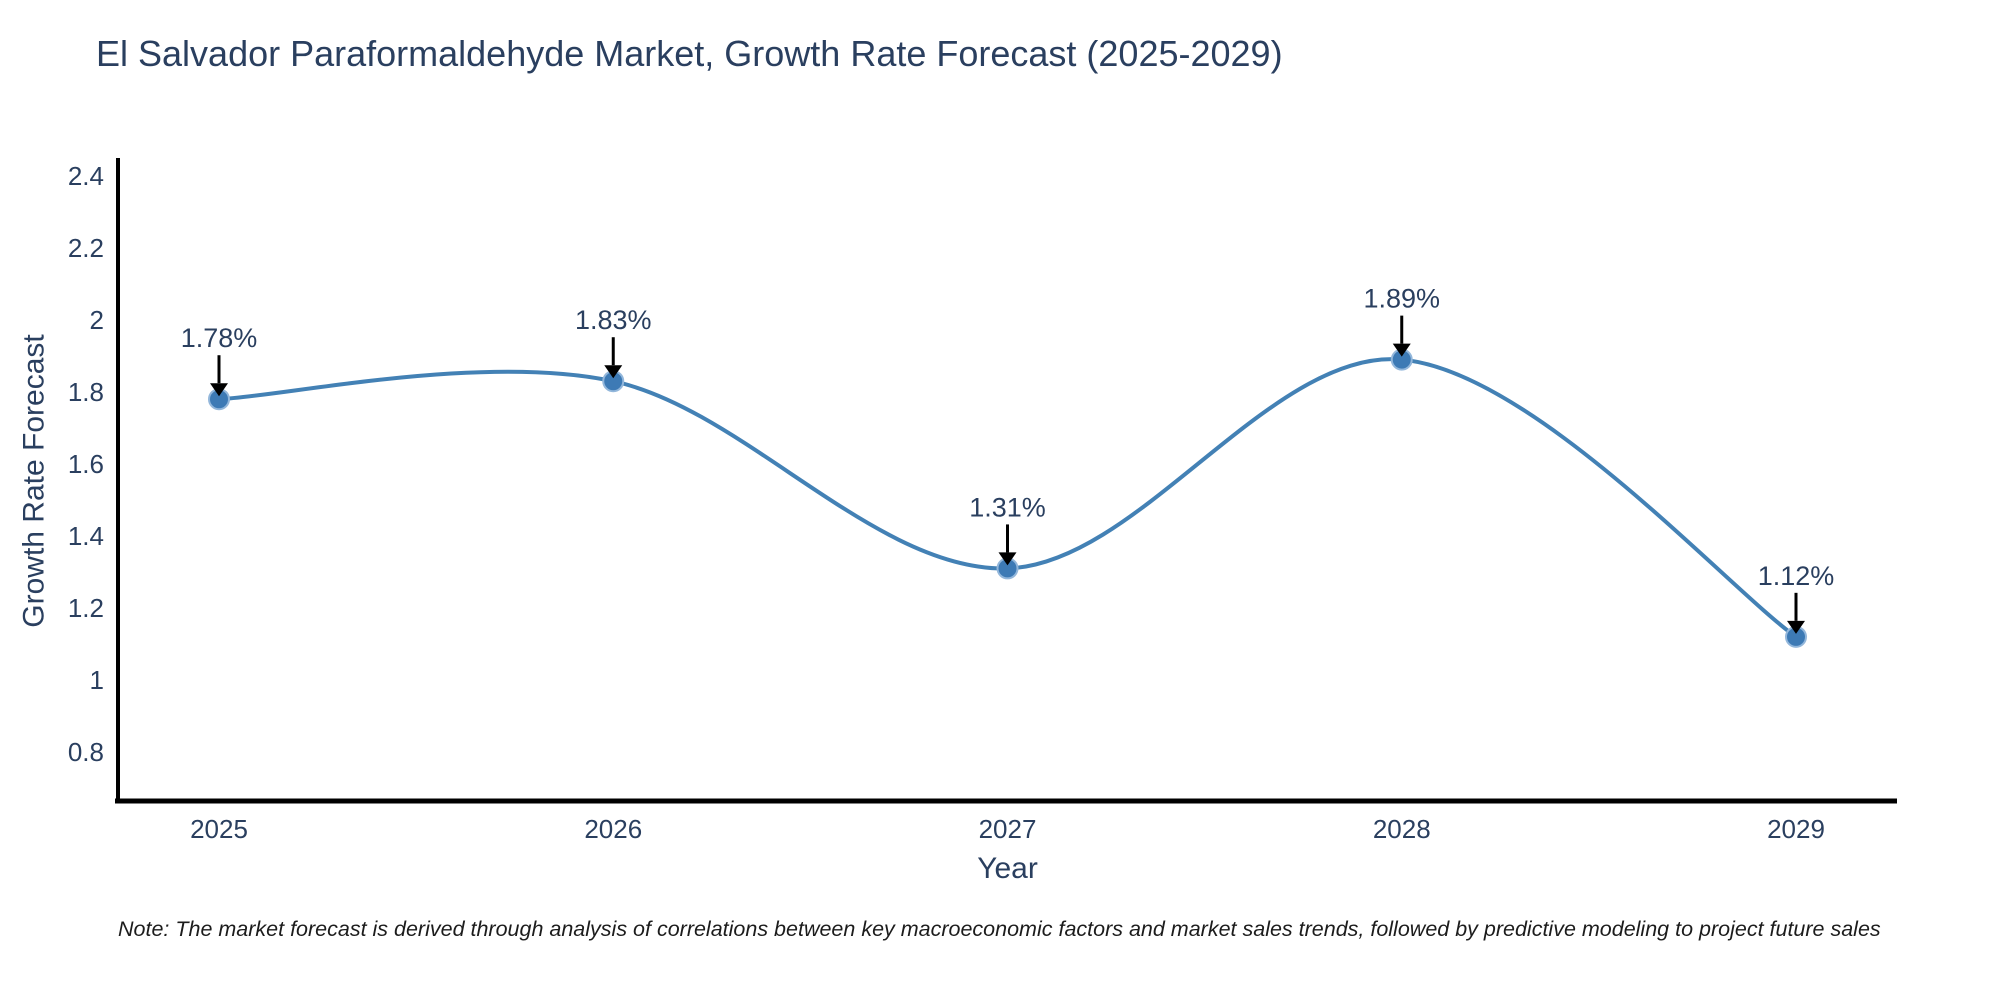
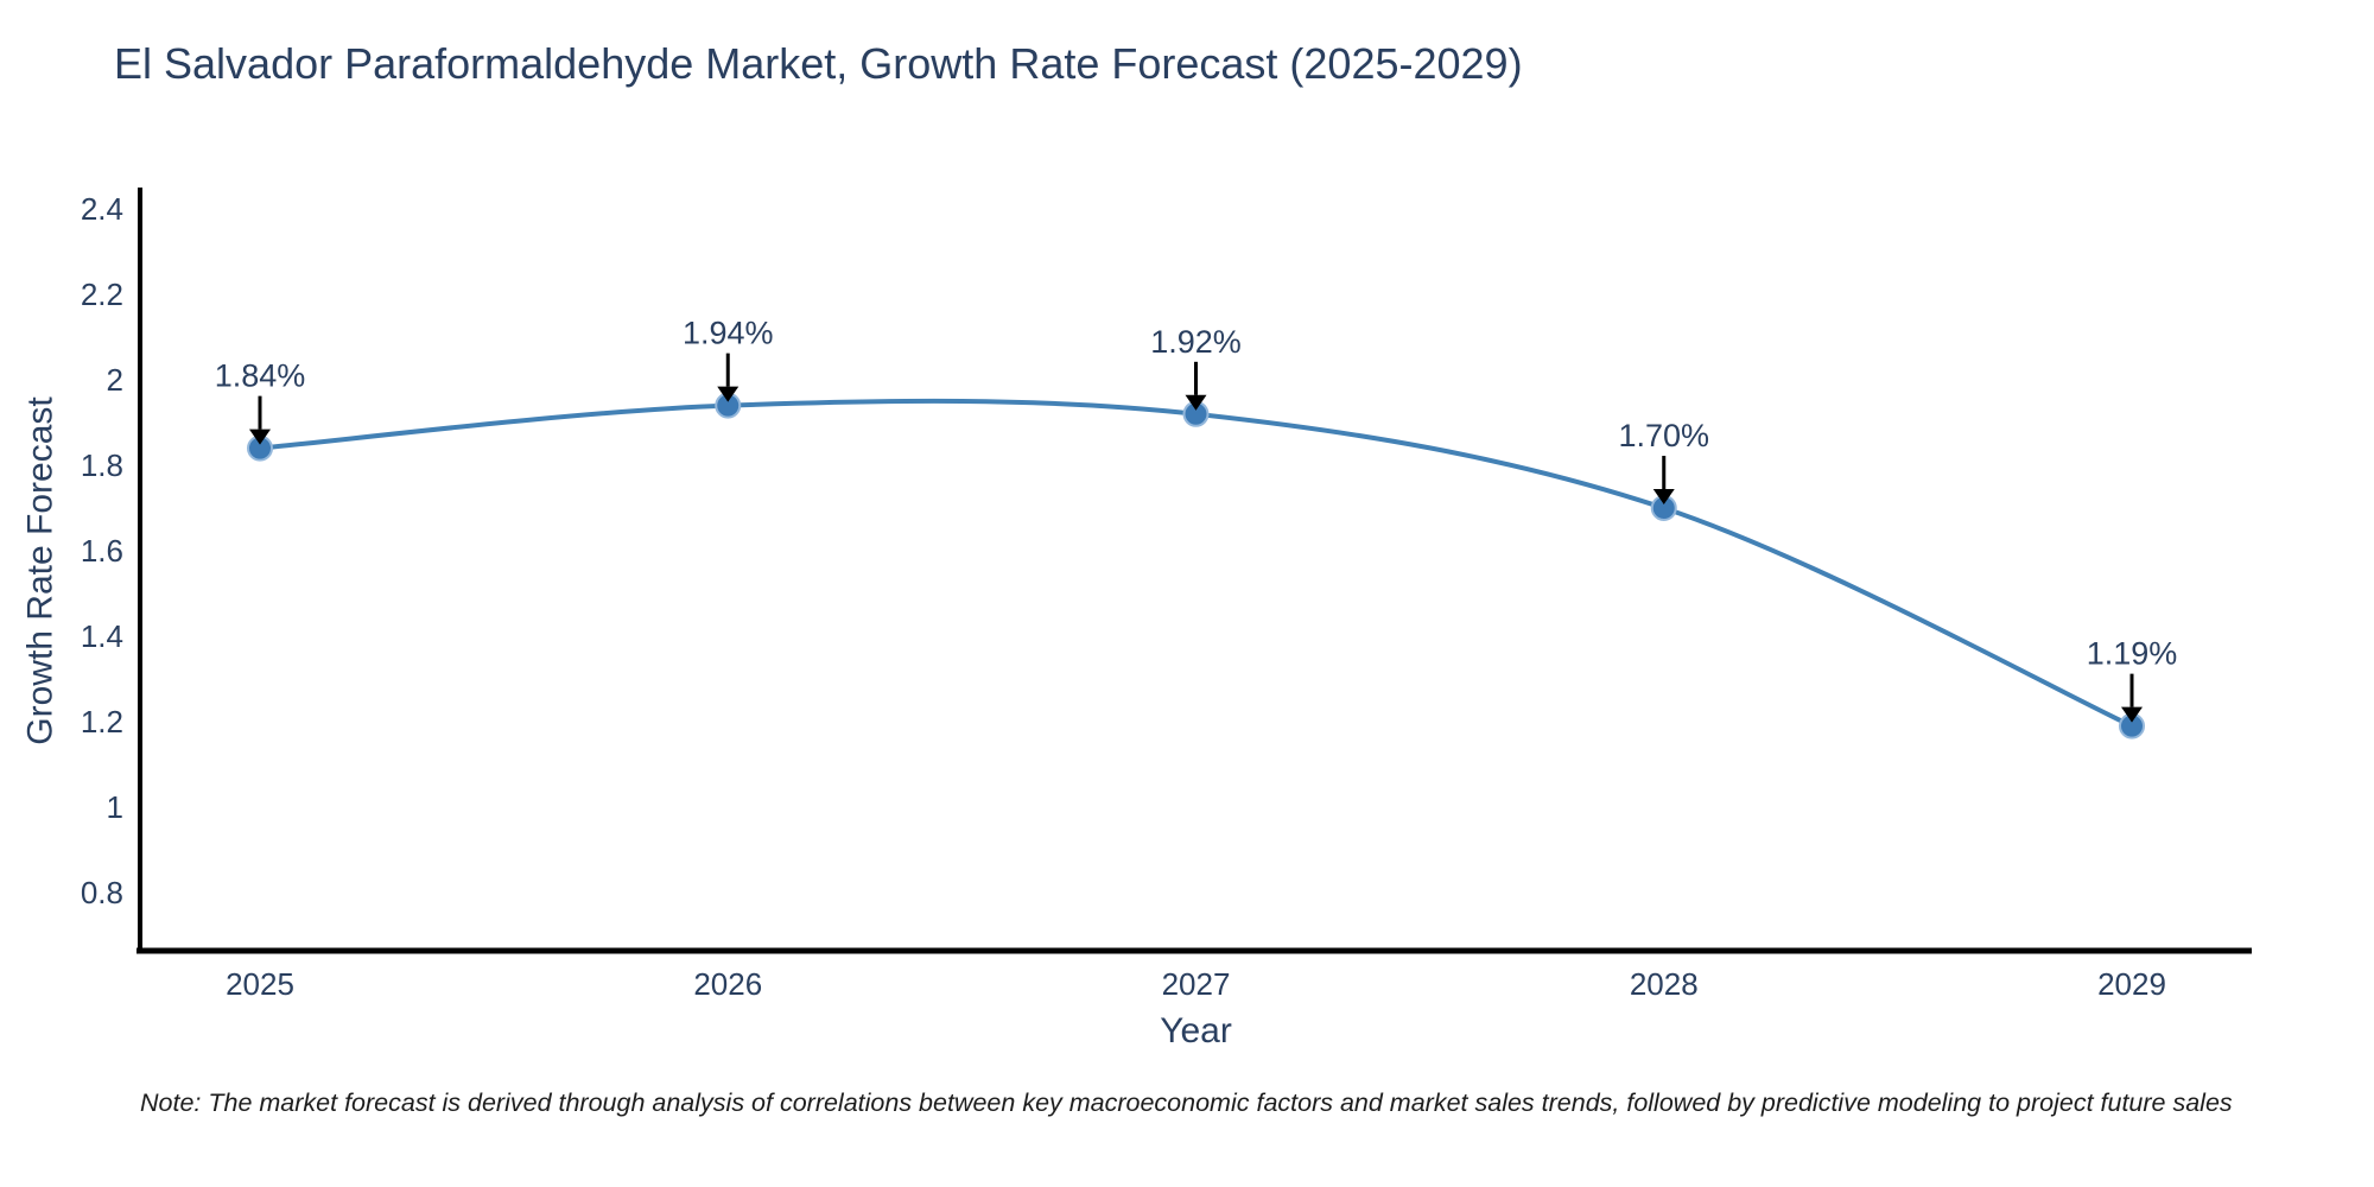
2025: 1.78% -> 1.84%
2026: 1.83% -> 1.94%
2027: 1.31% -> 1.92%
2028: 1.89% -> 1.70%
2029: 1.12% -> 1.19%
